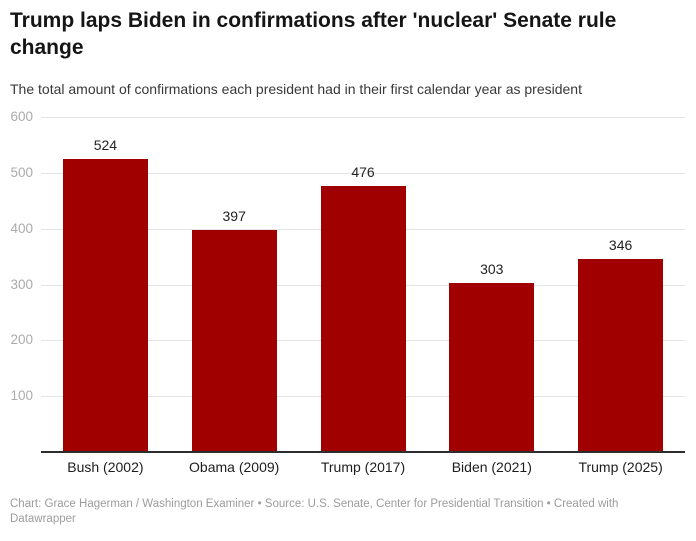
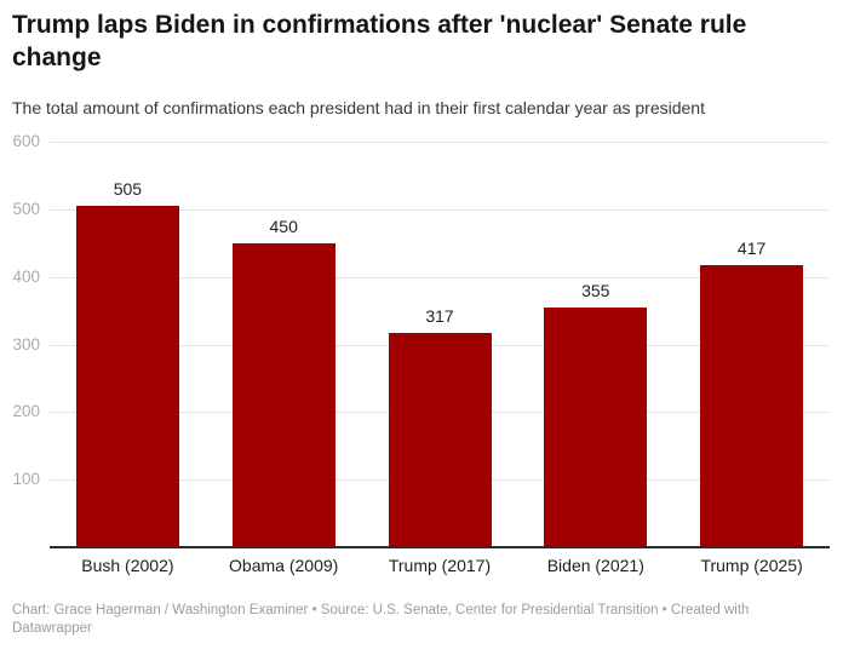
Bush (2002): 524 -> 505
Obama (2009): 397 -> 450
Trump (2017): 476 -> 317
Biden (2021): 303 -> 355
Trump (2025): 346 -> 417
